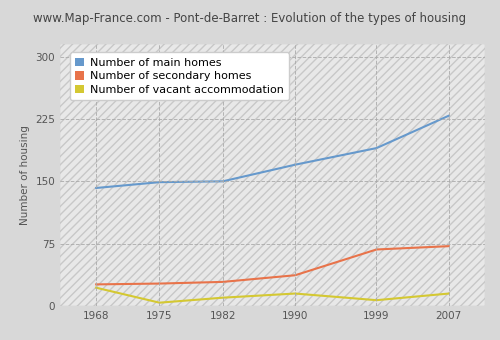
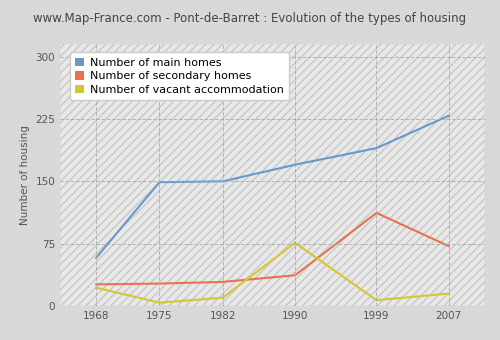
Number of main homes/1968: 142 -> 58
Number of vacant accommodation/1990: 15 -> 76
Number of secondary homes/1999: 68 -> 112
